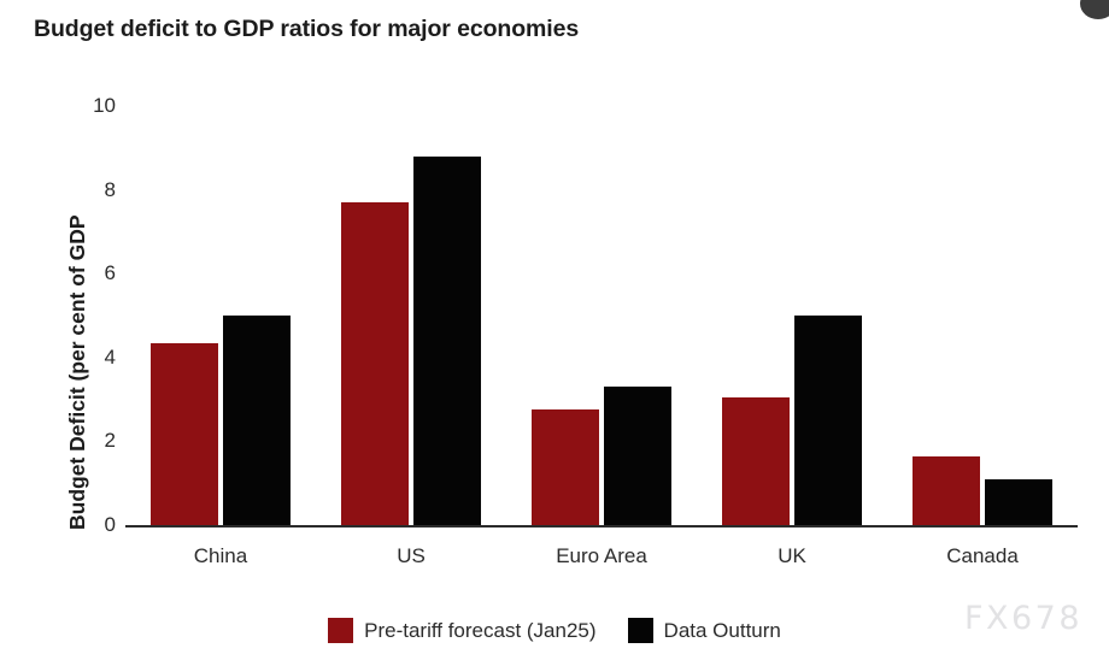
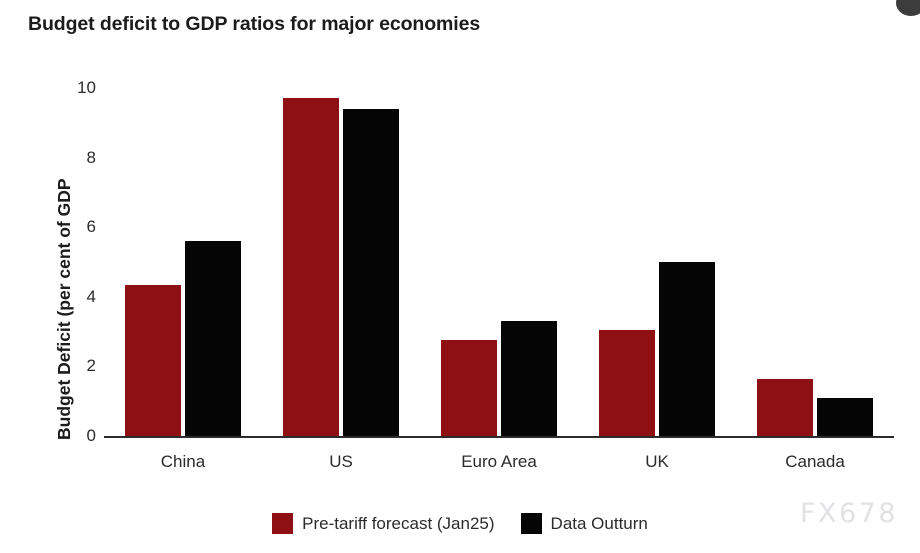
Data Outturn/China: 5.0 -> 5.6
Pre-tariff forecast (Jan25)/US: 7.7 -> 9.7
Data Outturn/US: 8.8 -> 9.4
